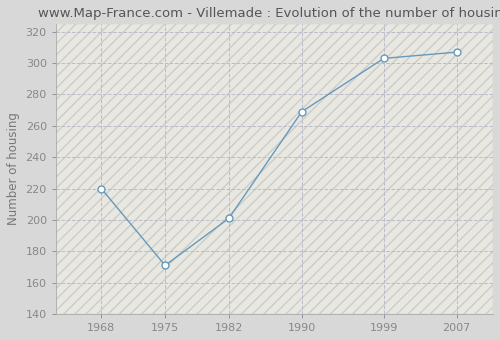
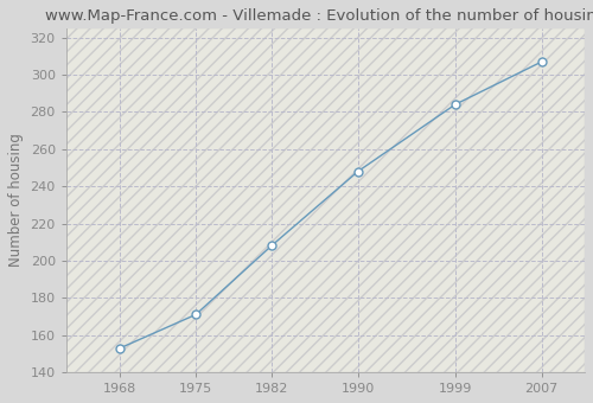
1968: 220 -> 153
1982: 201 -> 208
1990: 269 -> 248
1999: 303 -> 284
